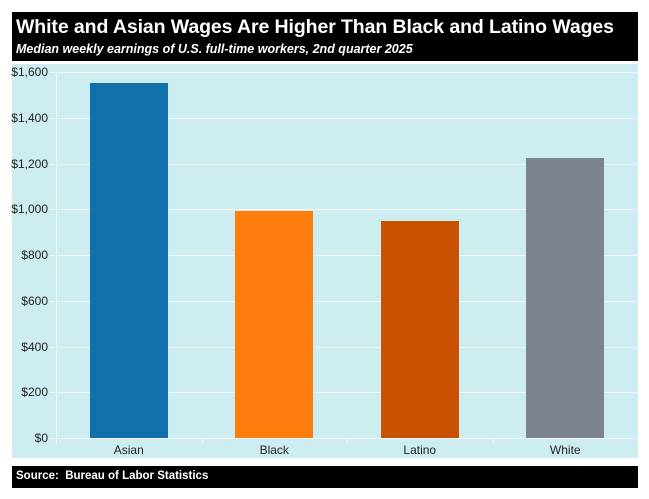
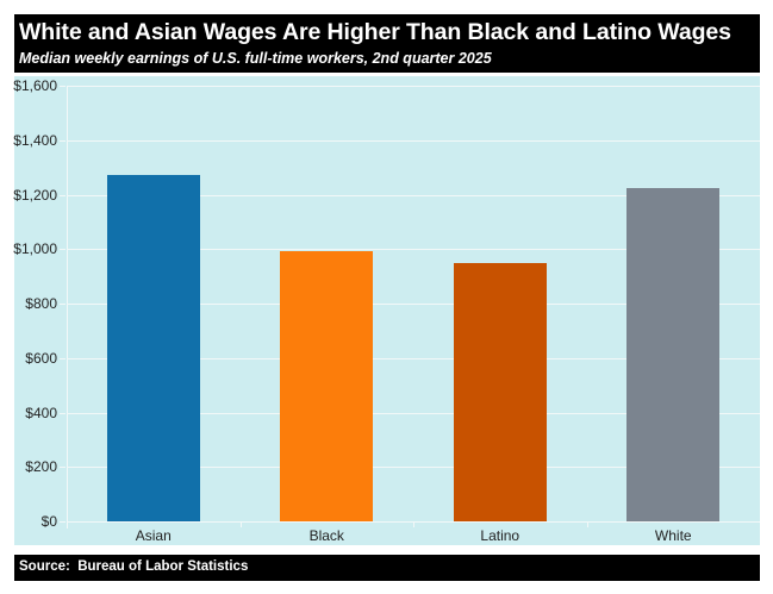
Asian: $1550 -> $1270
